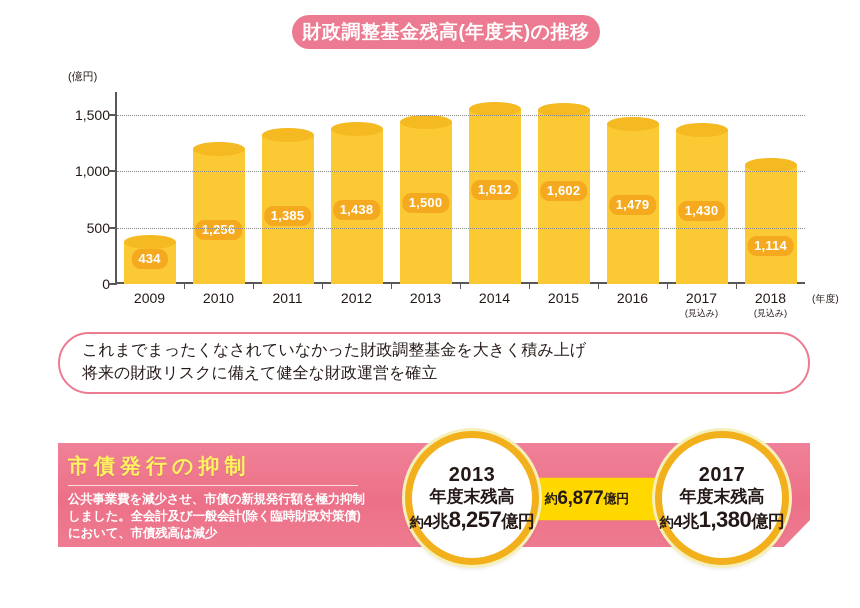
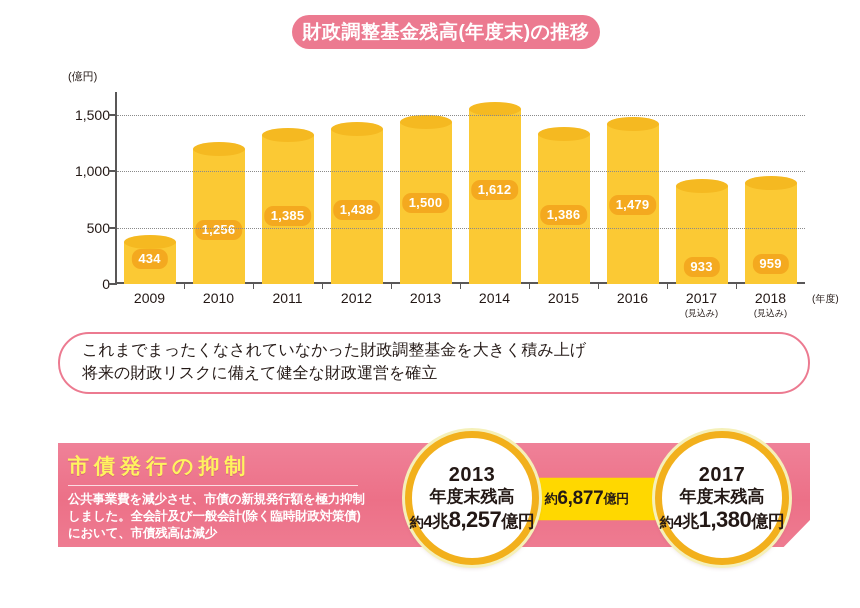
2015: 1,602 -> 1,386
2017: 1,430 -> 933
2018: 1,114 -> 959
